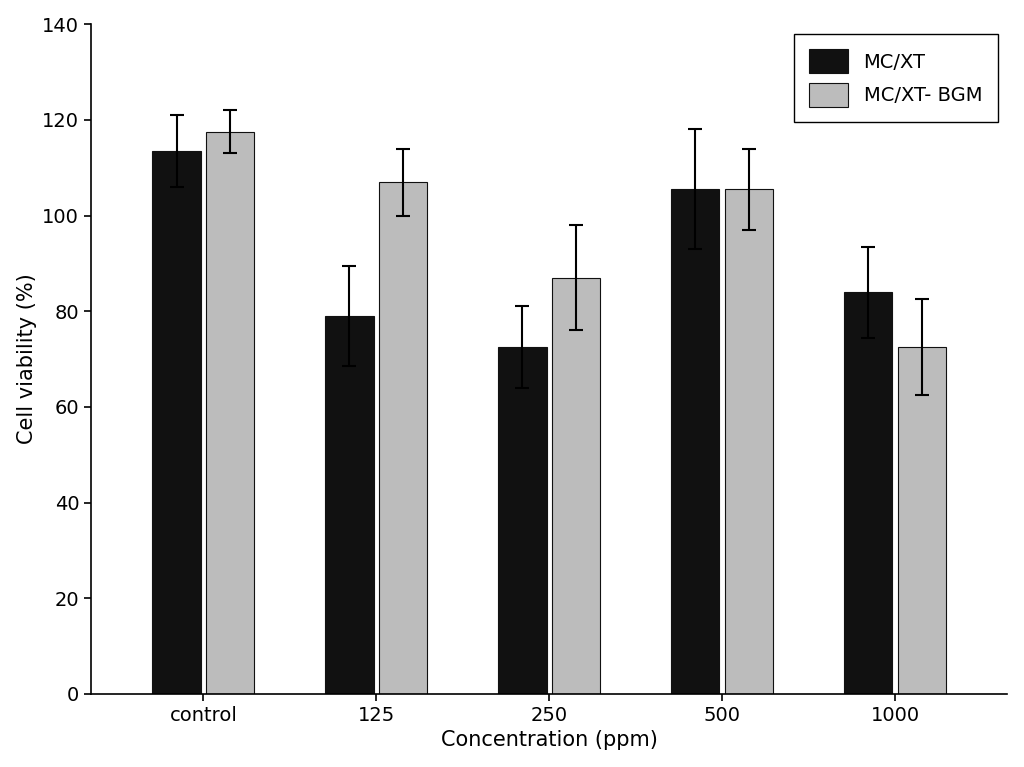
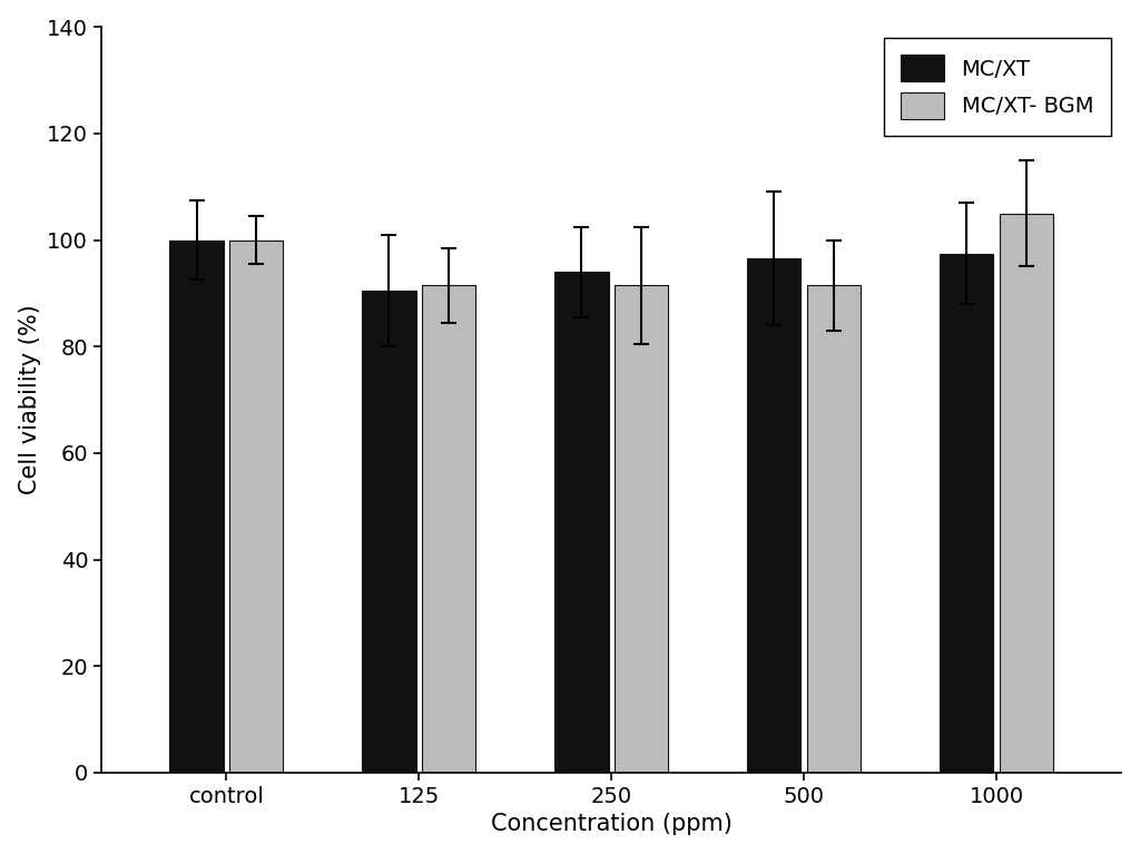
MC/XT/control: 113.5 -> 100.0
MC/XT- BGM/control: 117.5 -> 100.0
MC/XT/125: 79.0 -> 90.5
MC/XT- BGM/125: 107.0 -> 91.5
MC/XT/250: 72.5 -> 94.0
MC/XT- BGM/250: 87.0 -> 91.5
MC/XT/500: 105.5 -> 96.5
MC/XT- BGM/500: 105.5 -> 91.5
MC/XT/1000: 84.0 -> 97.5
MC/XT- BGM/1000: 72.5 -> 105.0
